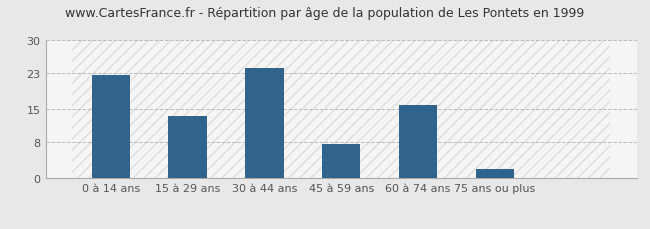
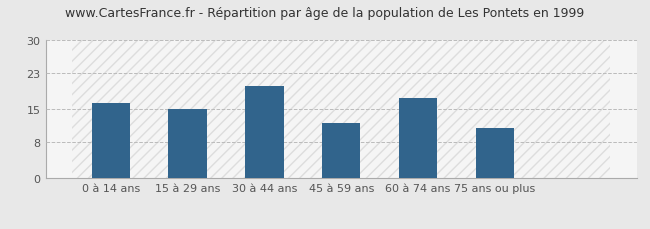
0 à 14 ans: 22.5 -> 16.5
15 à 29 ans: 13.5 -> 15.0
30 à 44 ans: 24.0 -> 20.0
45 à 59 ans: 7.5 -> 12.0
60 à 74 ans: 16.0 -> 17.5
75 ans ou plus: 2.0 -> 11.0
